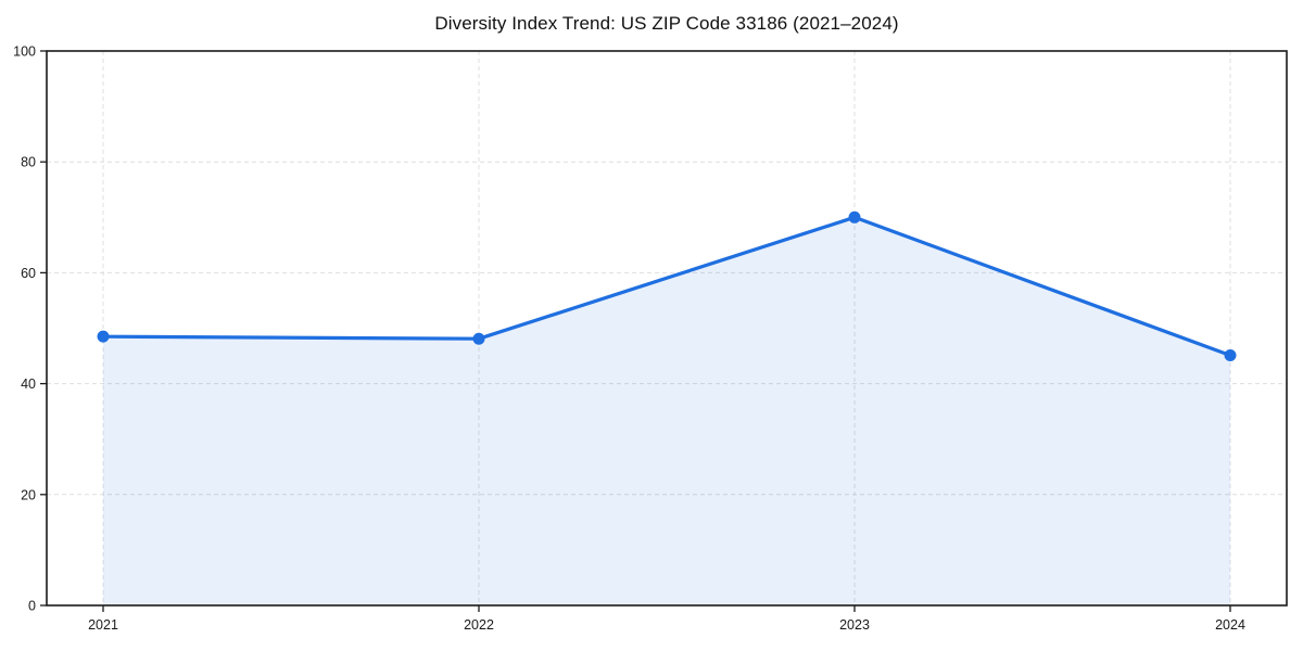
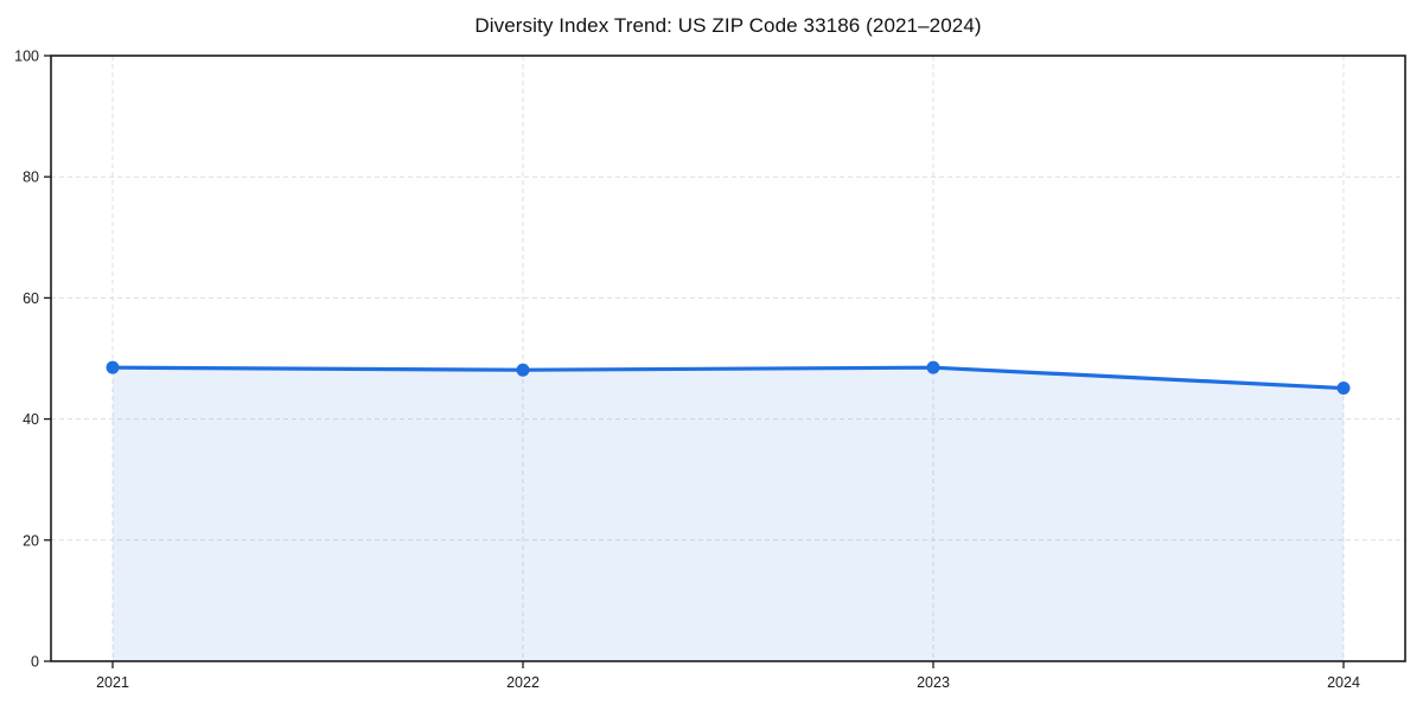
2023: 70 -> 48
